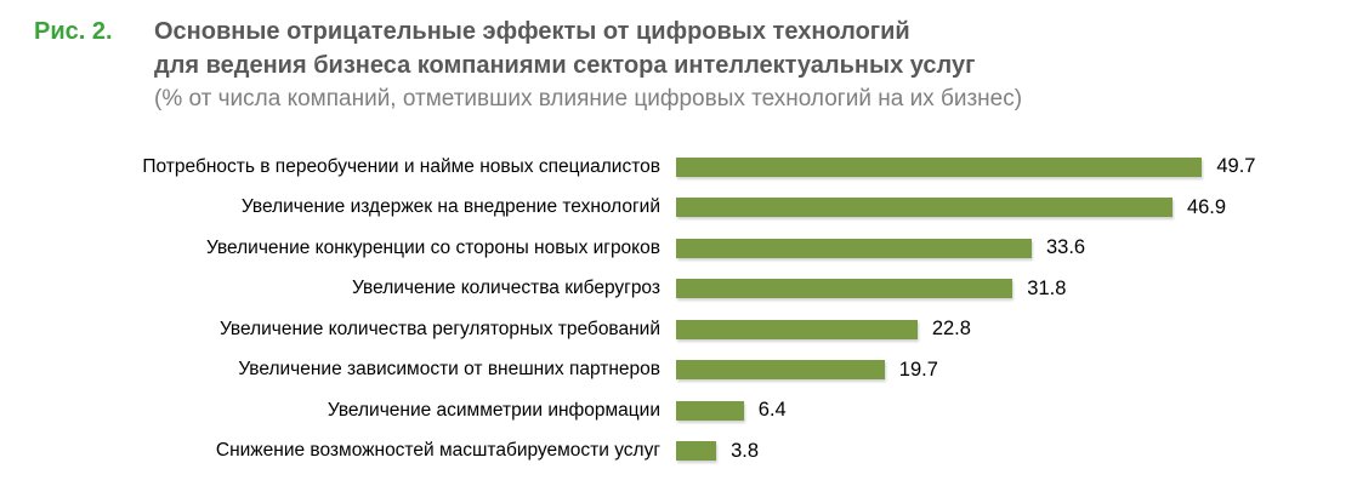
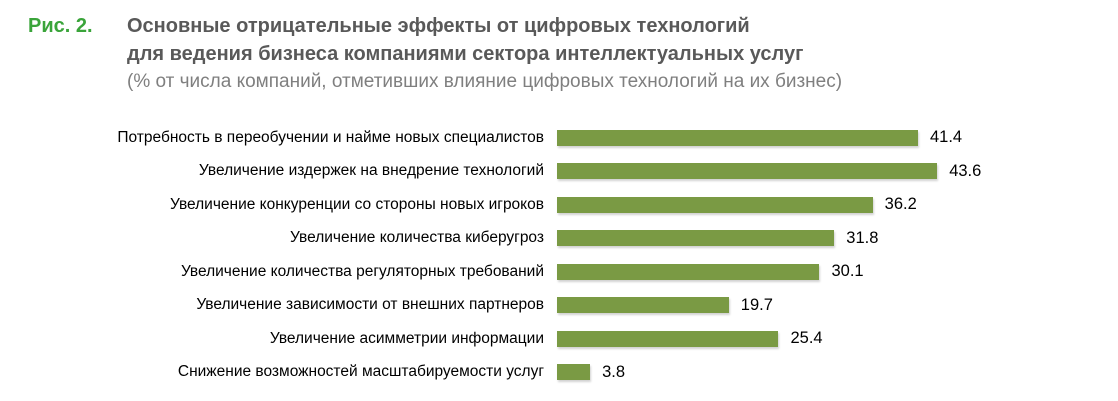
Потребность в переобучении и найме новых специалистов: 49.7 -> 41.4
Увеличение издержек на внедрение технологий: 46.9 -> 43.6
Увеличение конкуренции со стороны новых игроков: 33.6 -> 36.2
Увеличение количества регуляторных требований: 22.8 -> 30.1
Увеличение асимметрии информации: 6.4 -> 25.4
